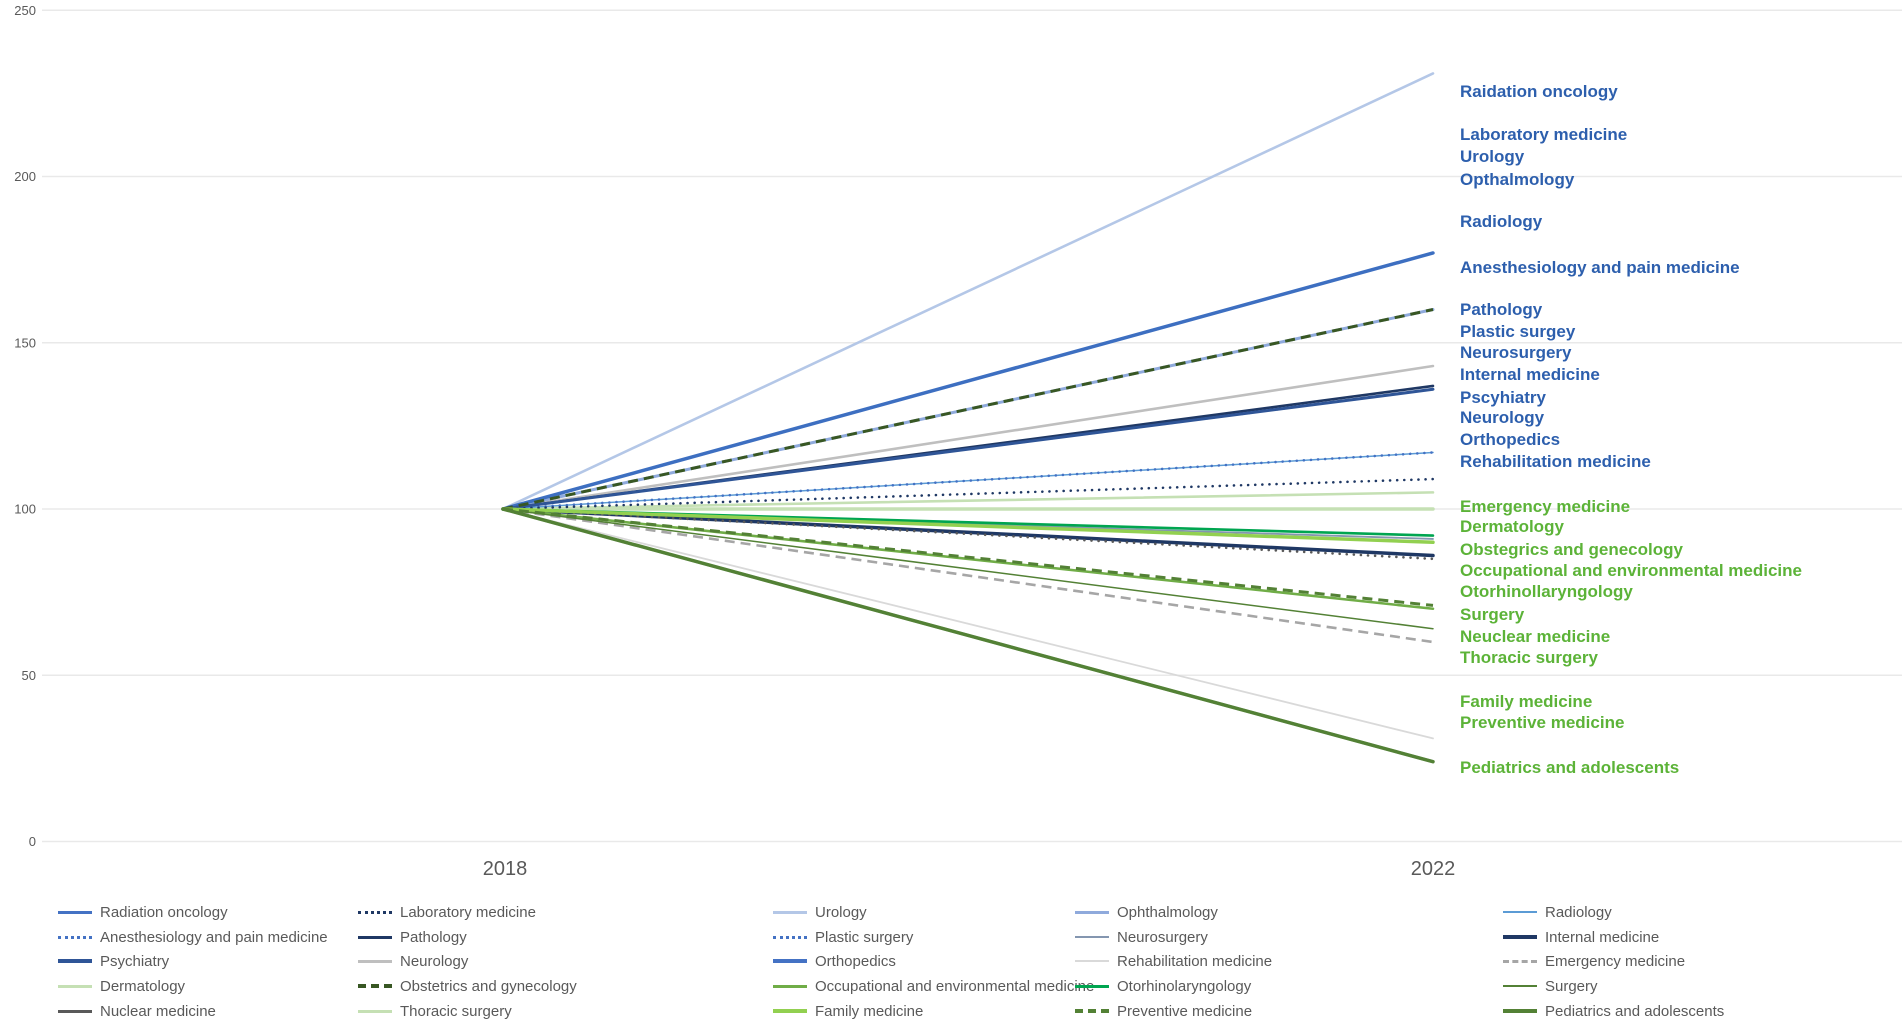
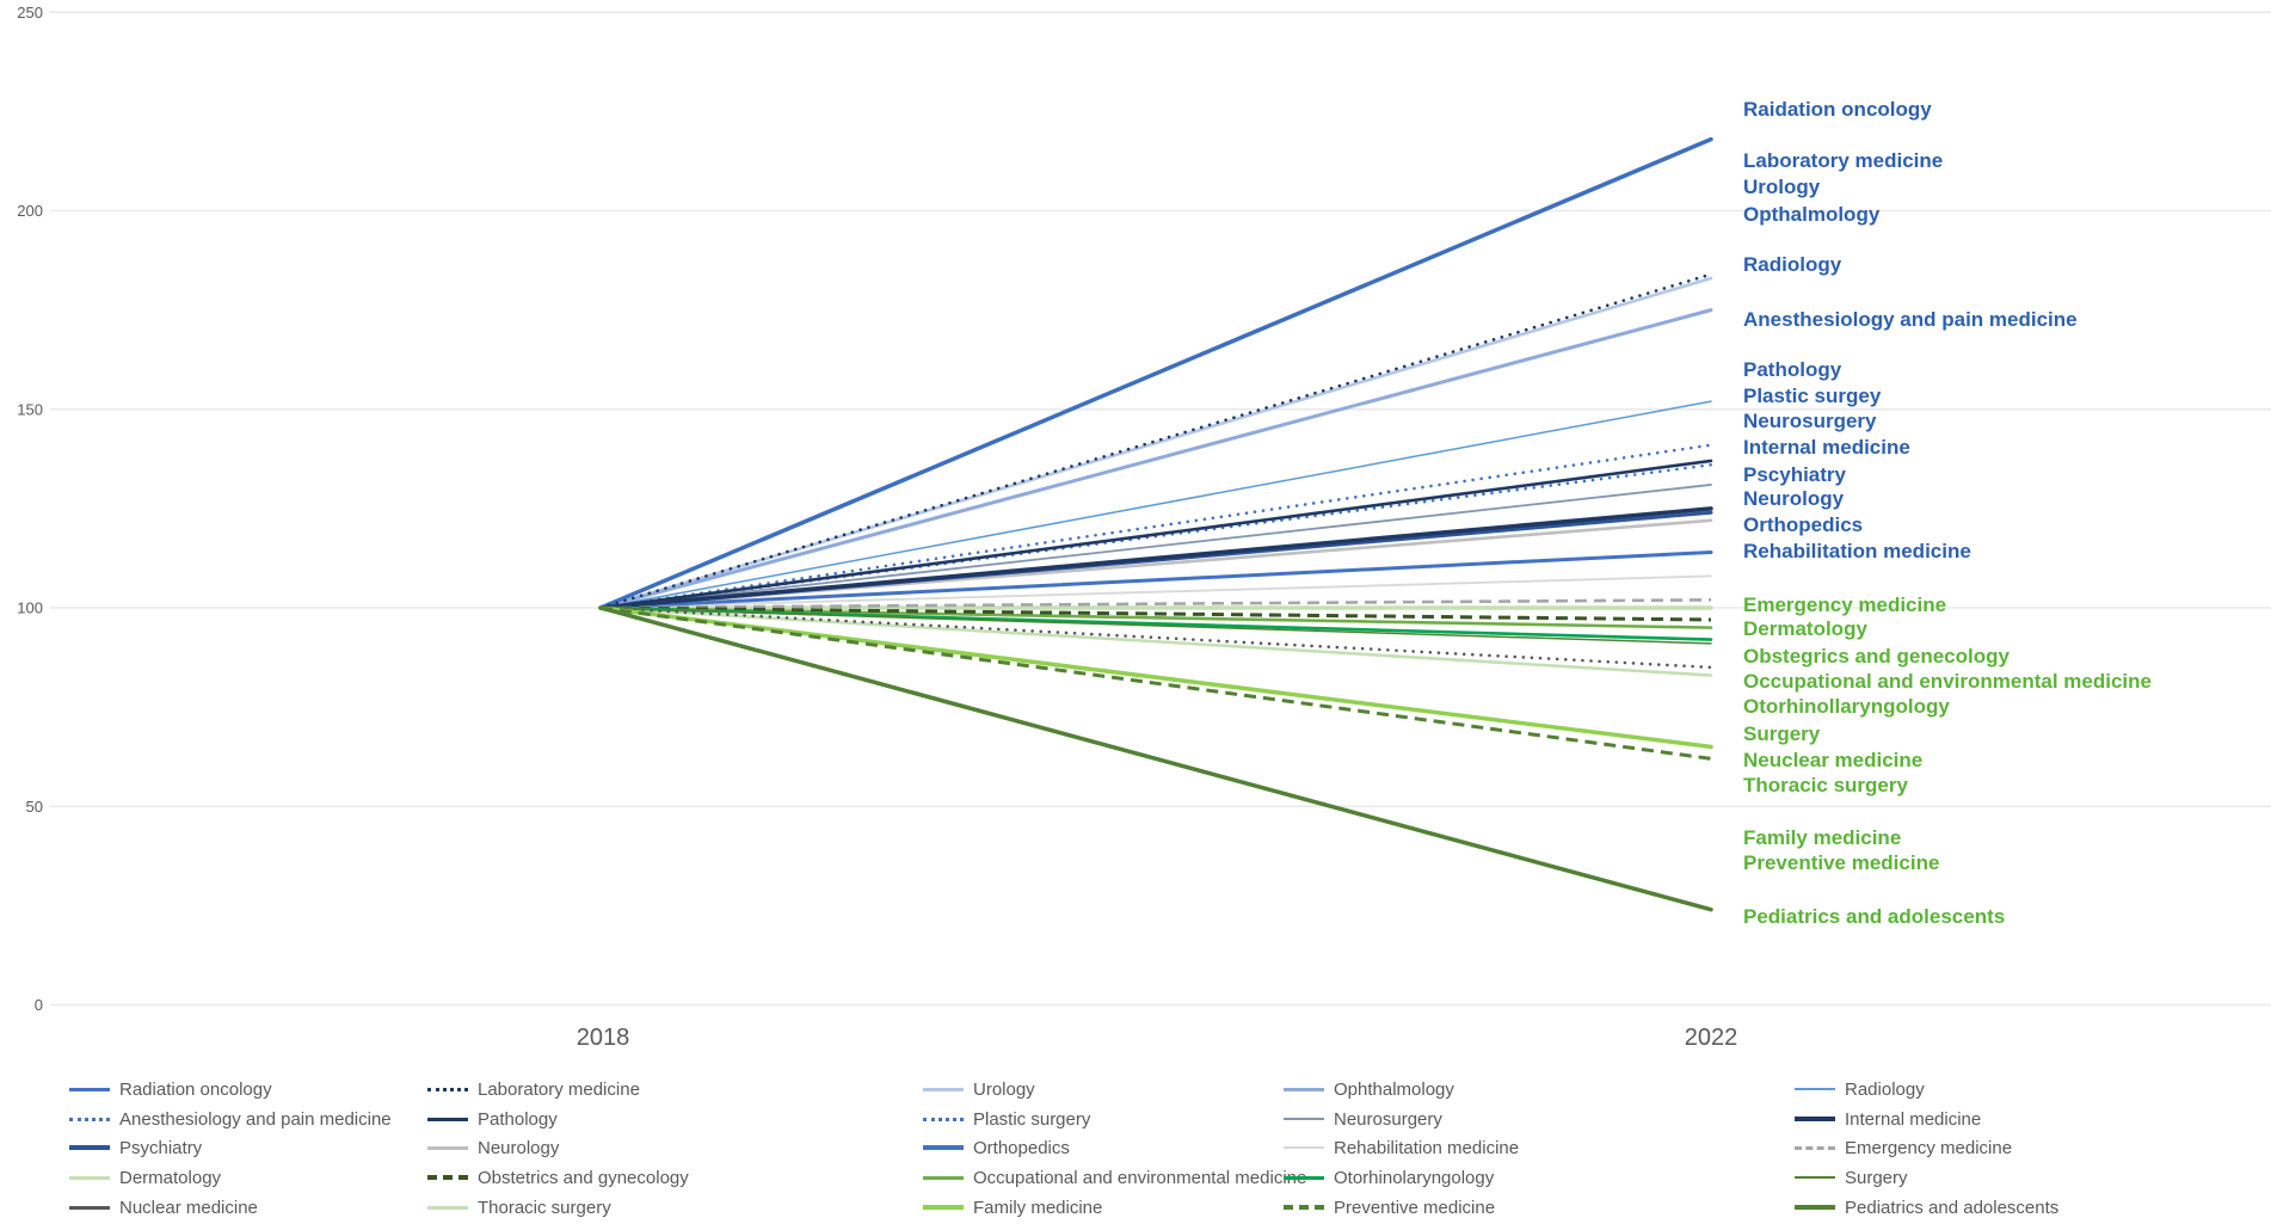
Radiation oncology/2022: 177 -> 218
Laboratory medicine/2022: 109 -> 184
Urology/2022: 231 -> 183
Ophthalmology/2022: 160 -> 175
Radiology/2022: 117 -> 152
Anesthesiology and pain medicine/2022: 117 -> 141
Neurosurgery/2022: 91 -> 131
Internal medicine/2022: 86 -> 125
Psychiatry/2022: 136 -> 124
Neurology/2022: 143 -> 122
Orthopedics/2022: 24 -> 114
Rehabilitation medicine/2022: 31 -> 108
Emergency medicine/2022: 60 -> 102
Obstetrics and gynecology/2022: 160 -> 97
Occupational and environmental medicine/2022: 70 -> 95
Surgery/2022: 64 -> 91
Thoracic surgery/2022: 105 -> 83
Family medicine/2022: 90 -> 65
Preventive medicine/2022: 71 -> 62
